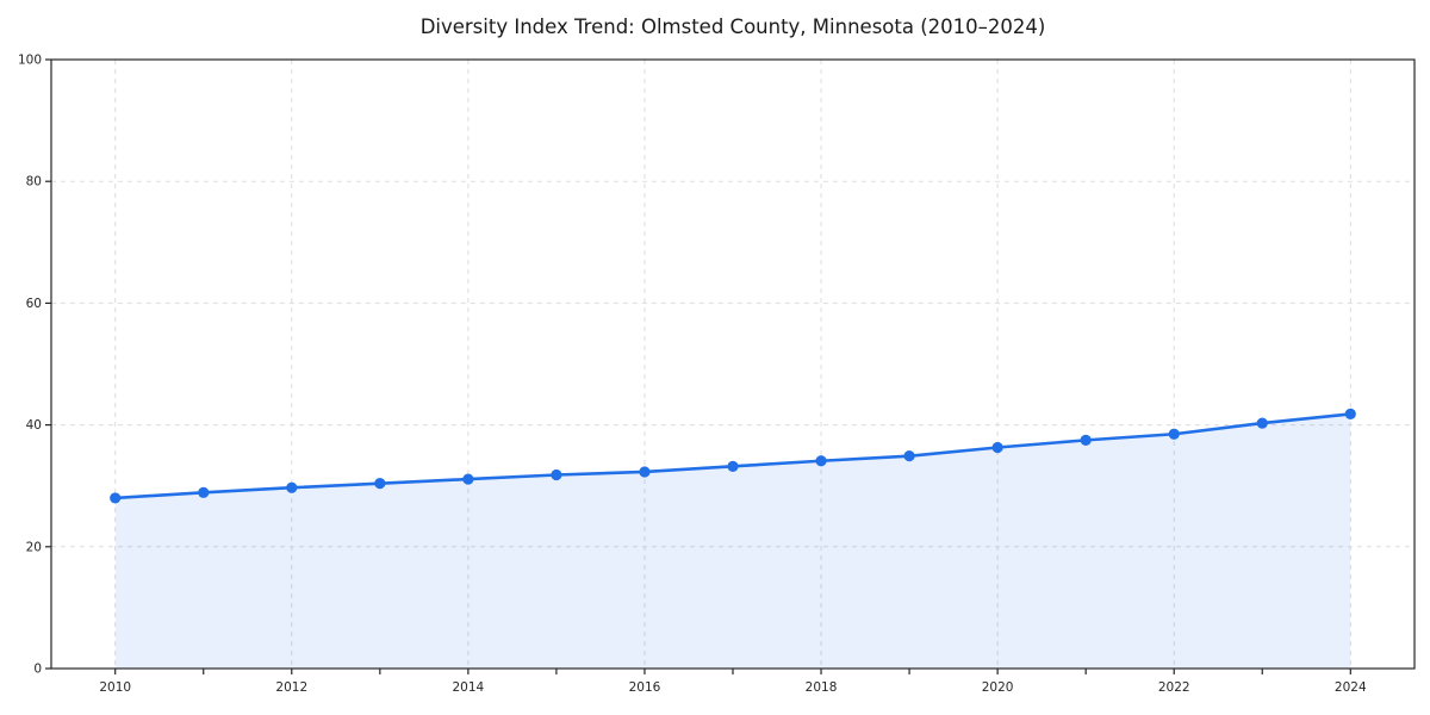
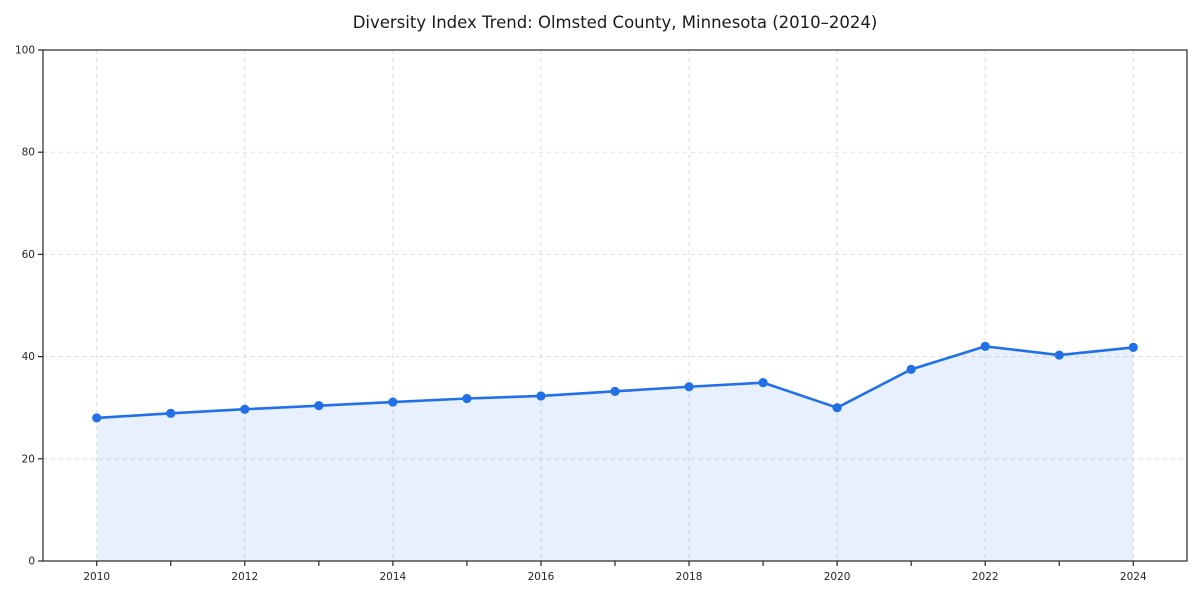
2020: 36 -> 30
2022: 38 -> 42
